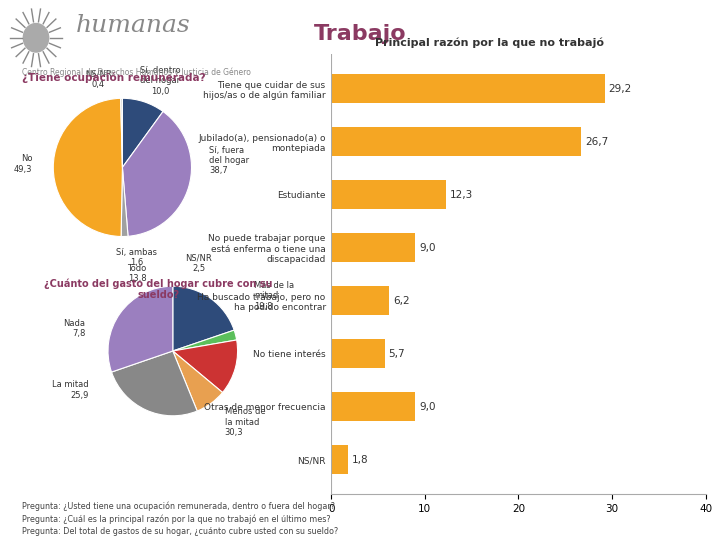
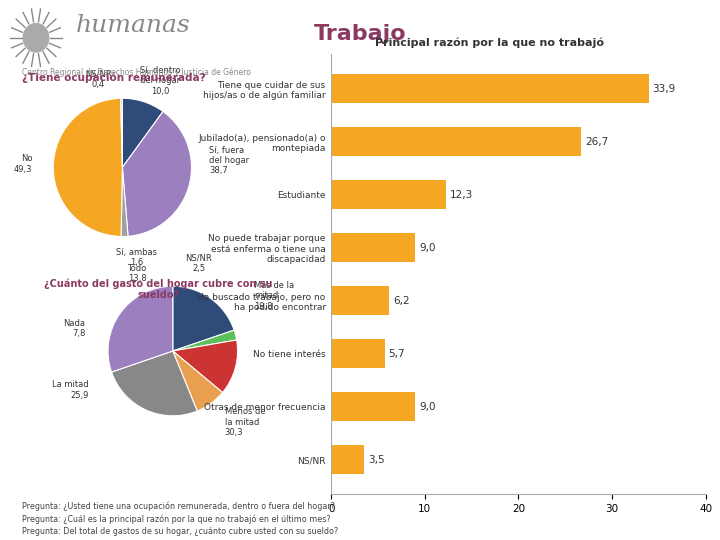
Tiene que cuidar de sus hijos/as o de algún familiar: 29,2 -> 33,9
NS/NR: 1,8 -> 3,5
